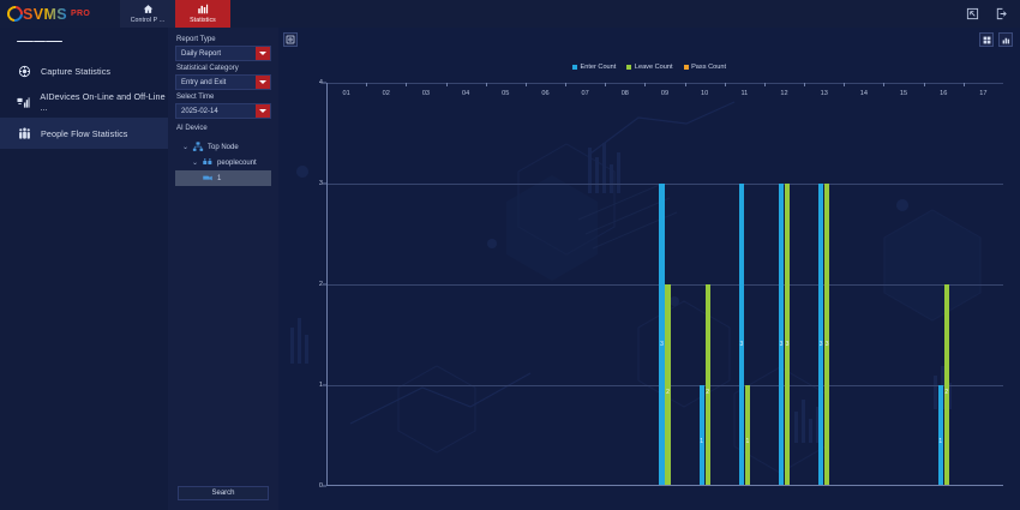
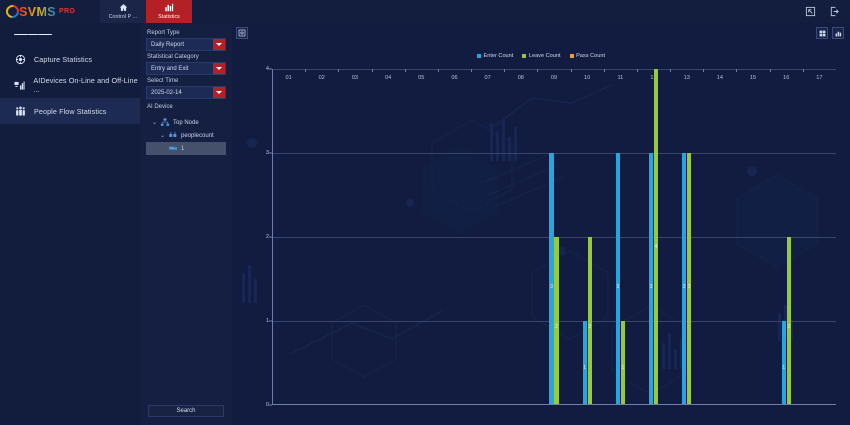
Leave Count/12: 3 -> 4
